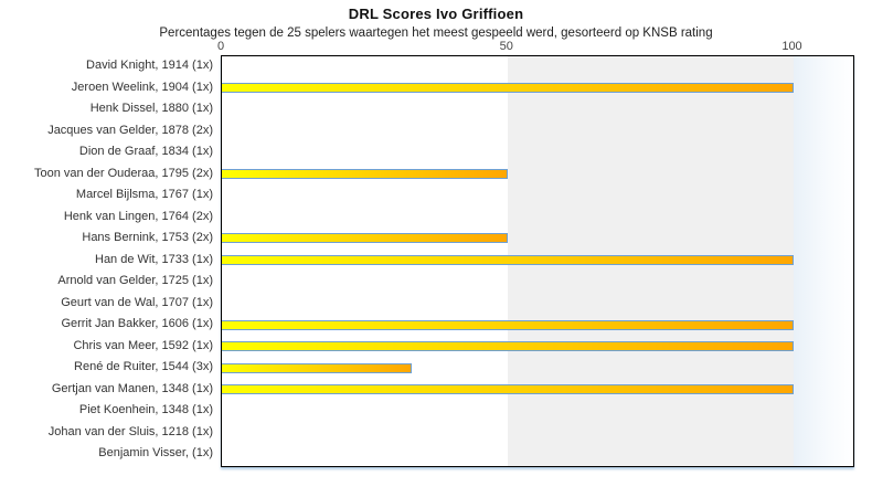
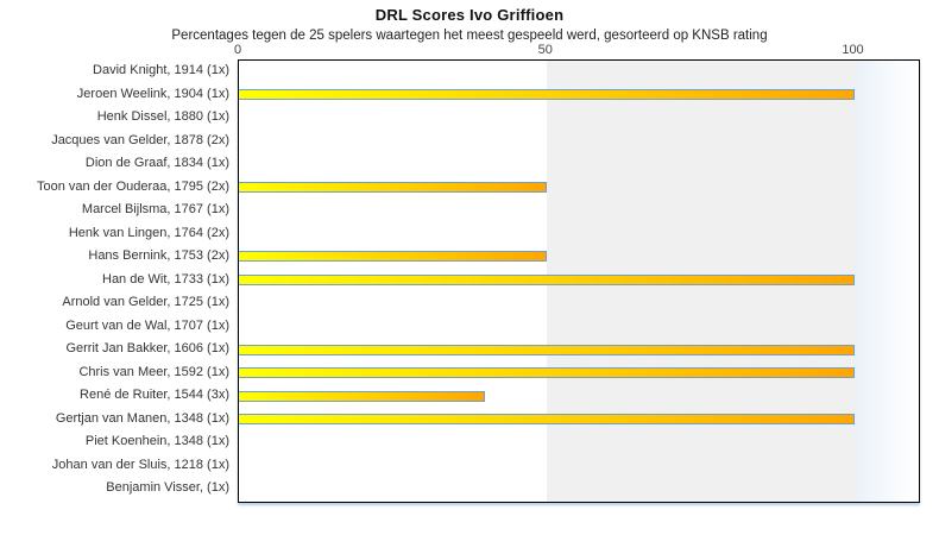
René de Ruiter, 1544 (3x): 33 -> 40
